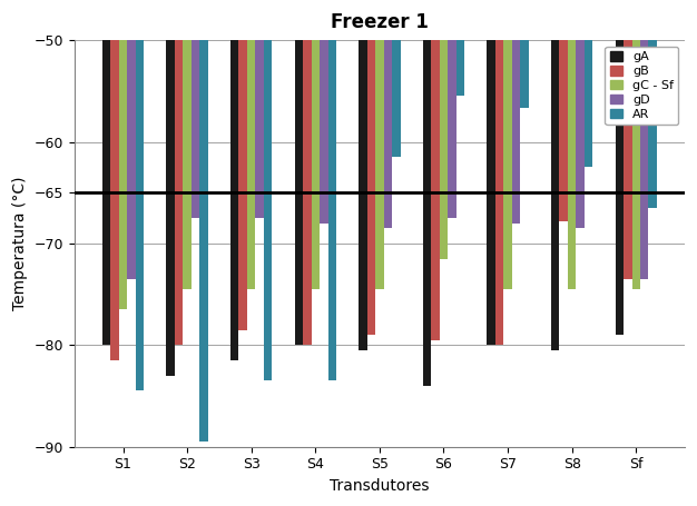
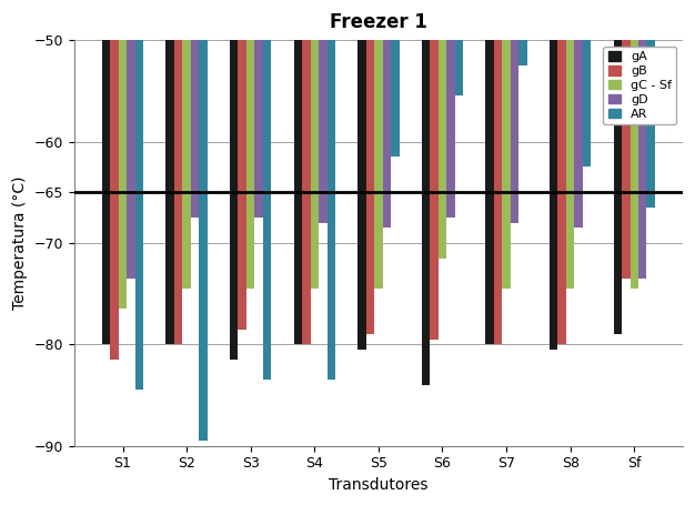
gA/S2: -83.0 -> -80.0
AR/S7: -56.6 -> -52.5
gB/S8: -67.8 -> -80.0
